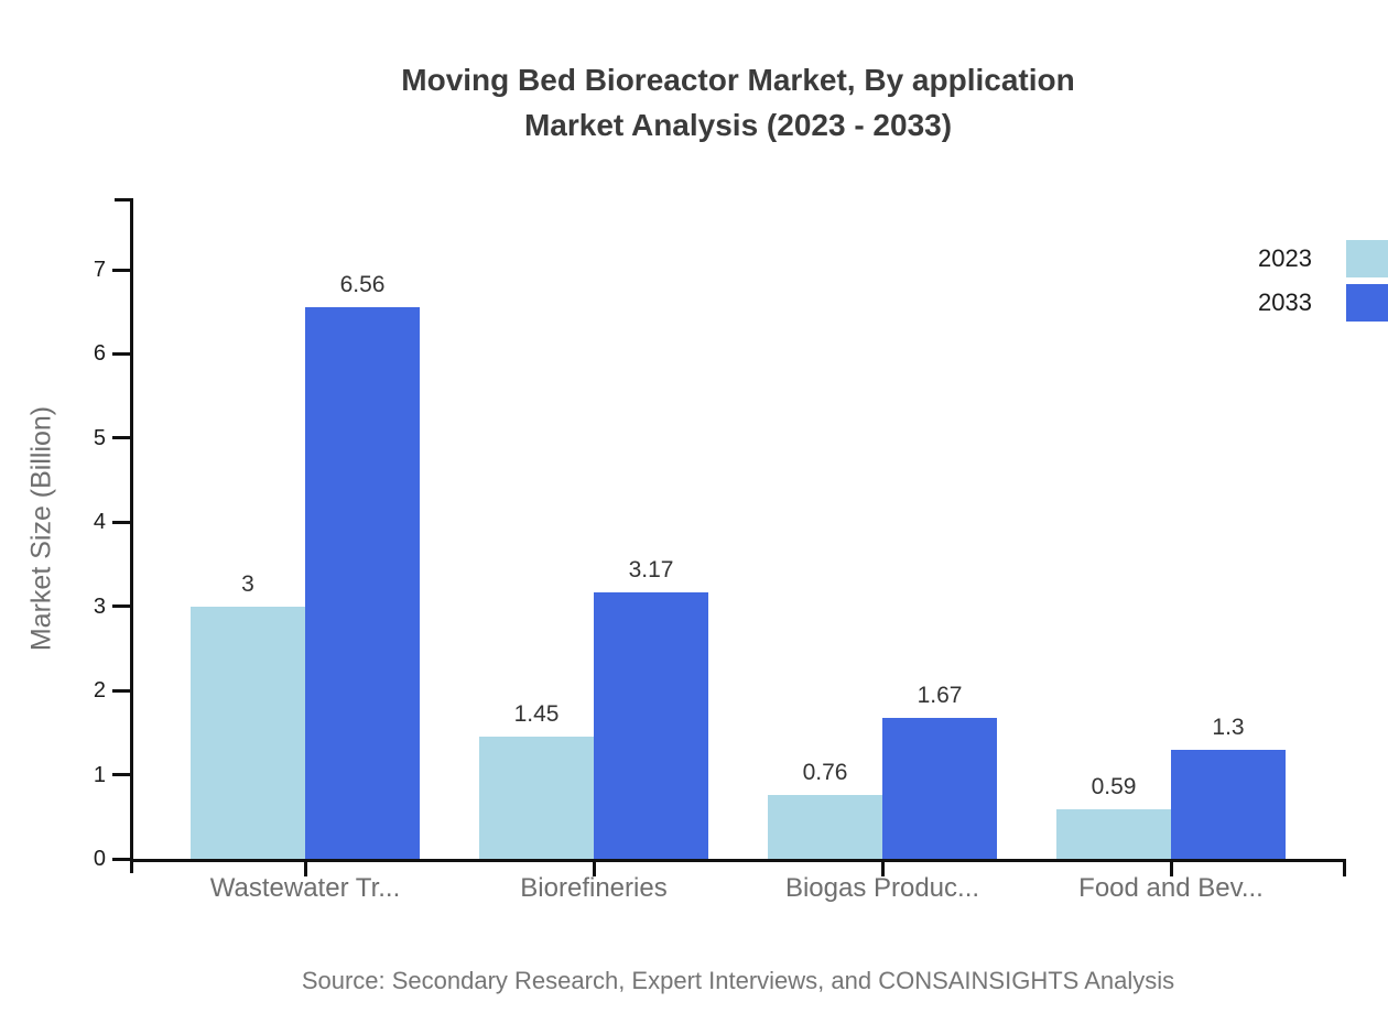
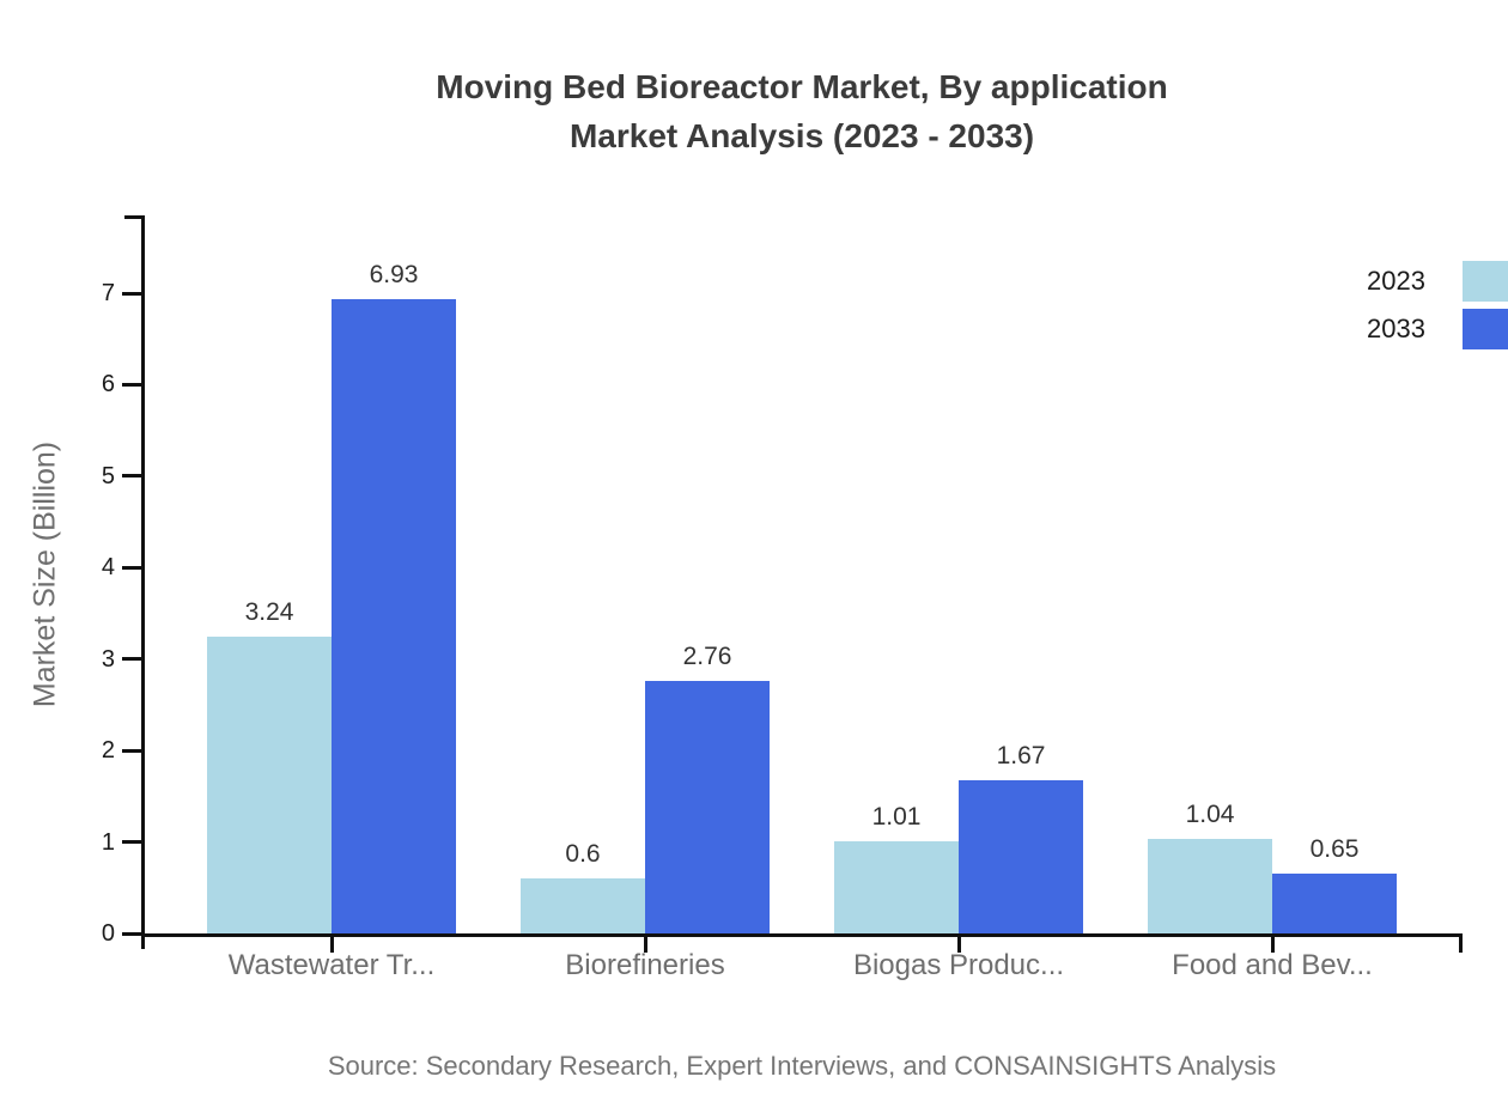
2023/Wastewater Tr...: 3 -> 3.24
2033/Wastewater Tr...: 6.56 -> 6.93
2023/Biorefineries: 1.45 -> 0.6
2033/Biorefineries: 3.17 -> 2.76
2023/Biogas Produc...: 0.76 -> 1.01
2023/Food and Bev...: 0.59 -> 1.04
2033/Food and Bev...: 1.3 -> 0.65
